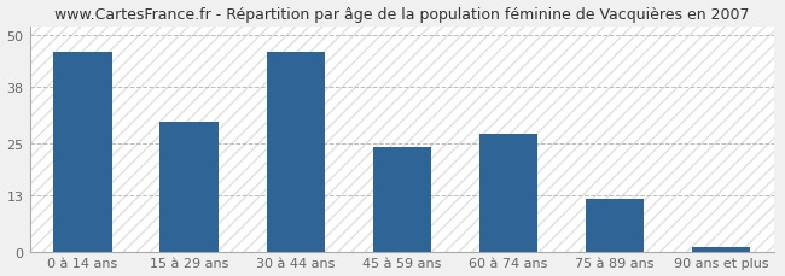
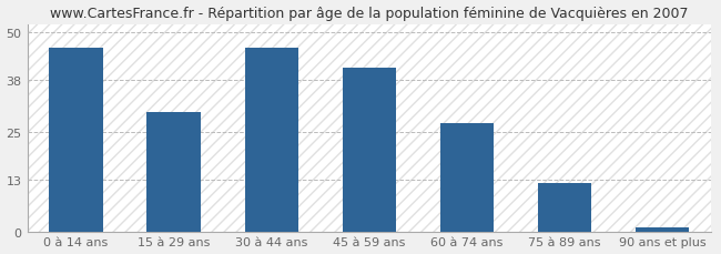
45 à 59 ans: 24 -> 41
